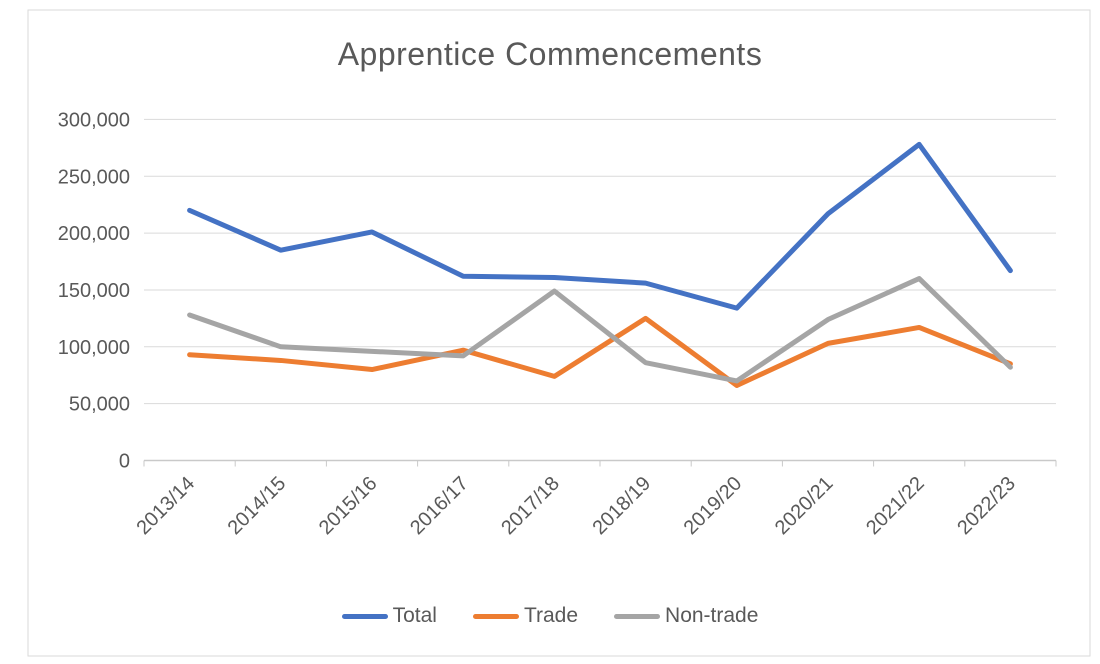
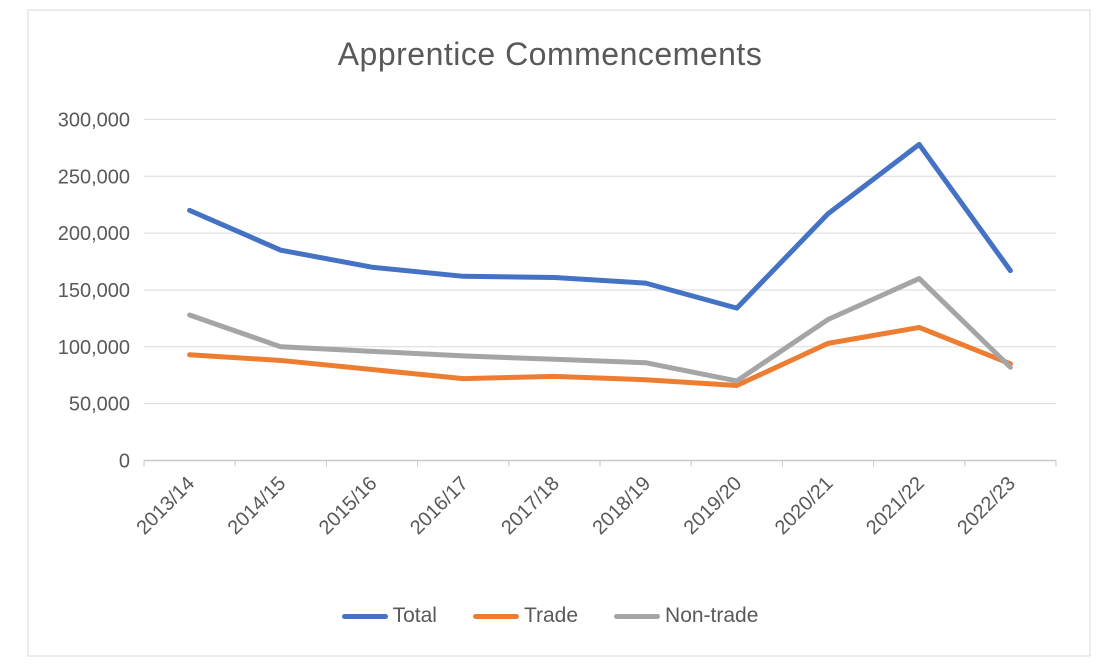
Total/2015/16: 201000 -> 170000
Trade/2016/17: 97000 -> 72000
Non-trade/2017/18: 149000 -> 89000
Trade/2018/19: 125000 -> 71000
